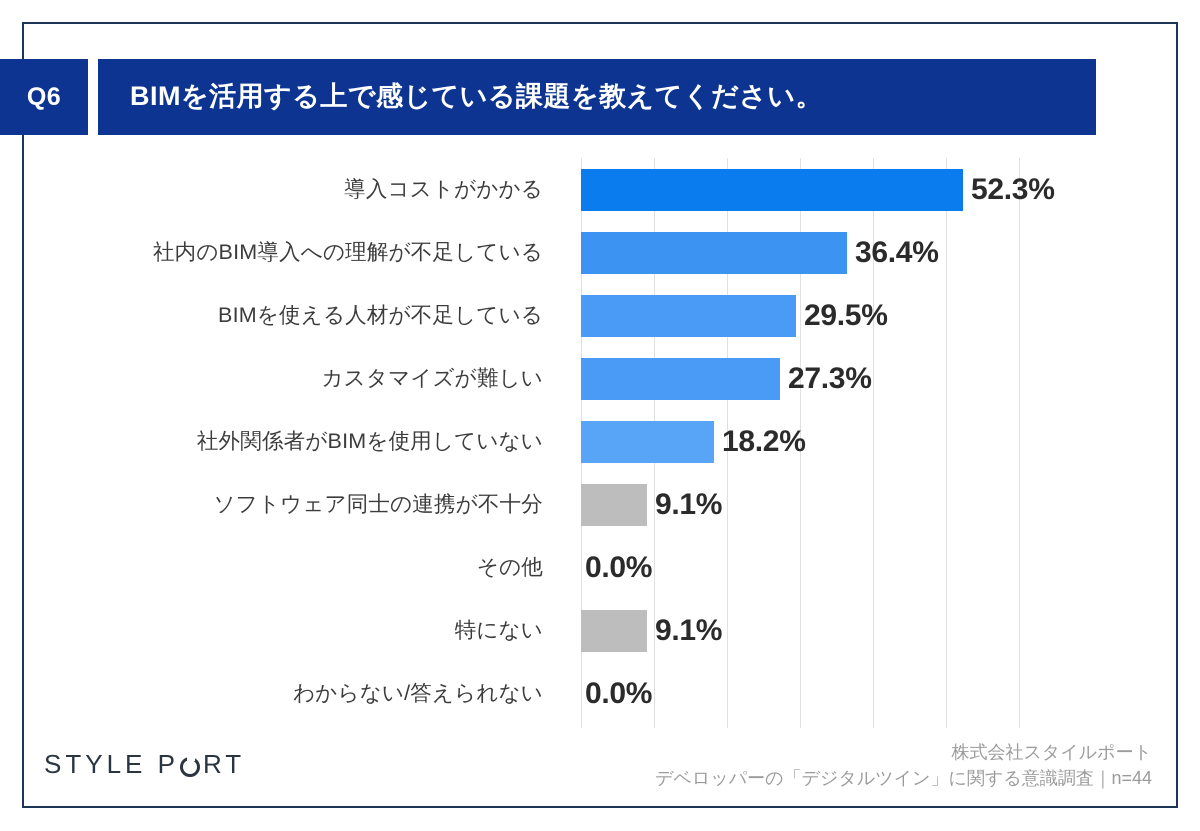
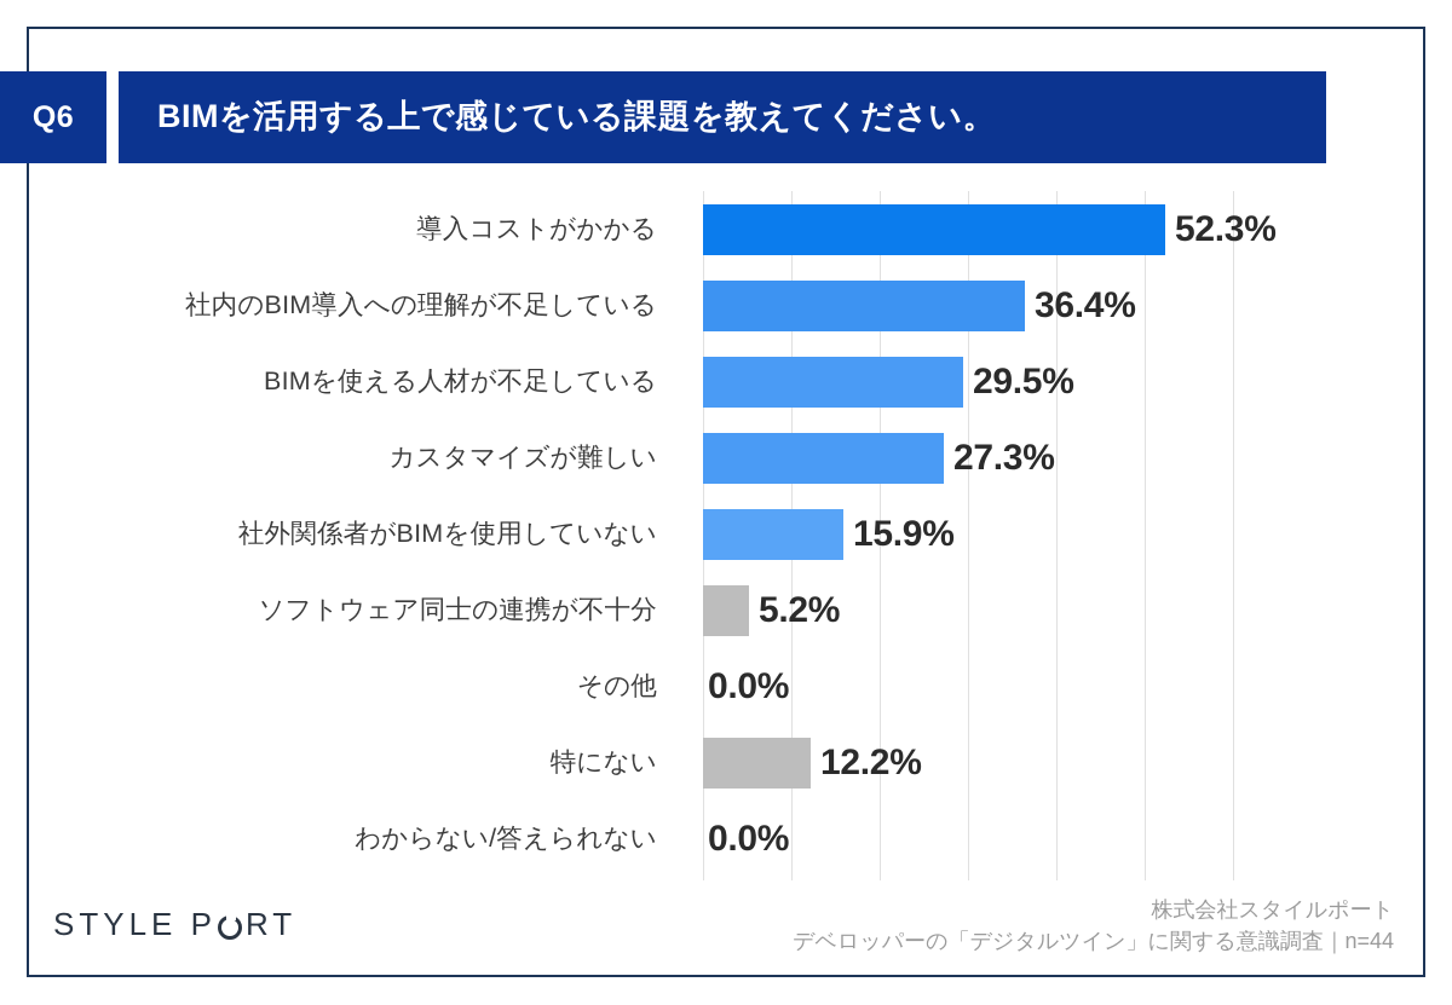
社外関係者がBIMを使用していない: 18.2% -> 15.9%
ソフトウェア同士の連携が不十分: 9.1% -> 5.2%
特にない: 9.1% -> 12.2%
